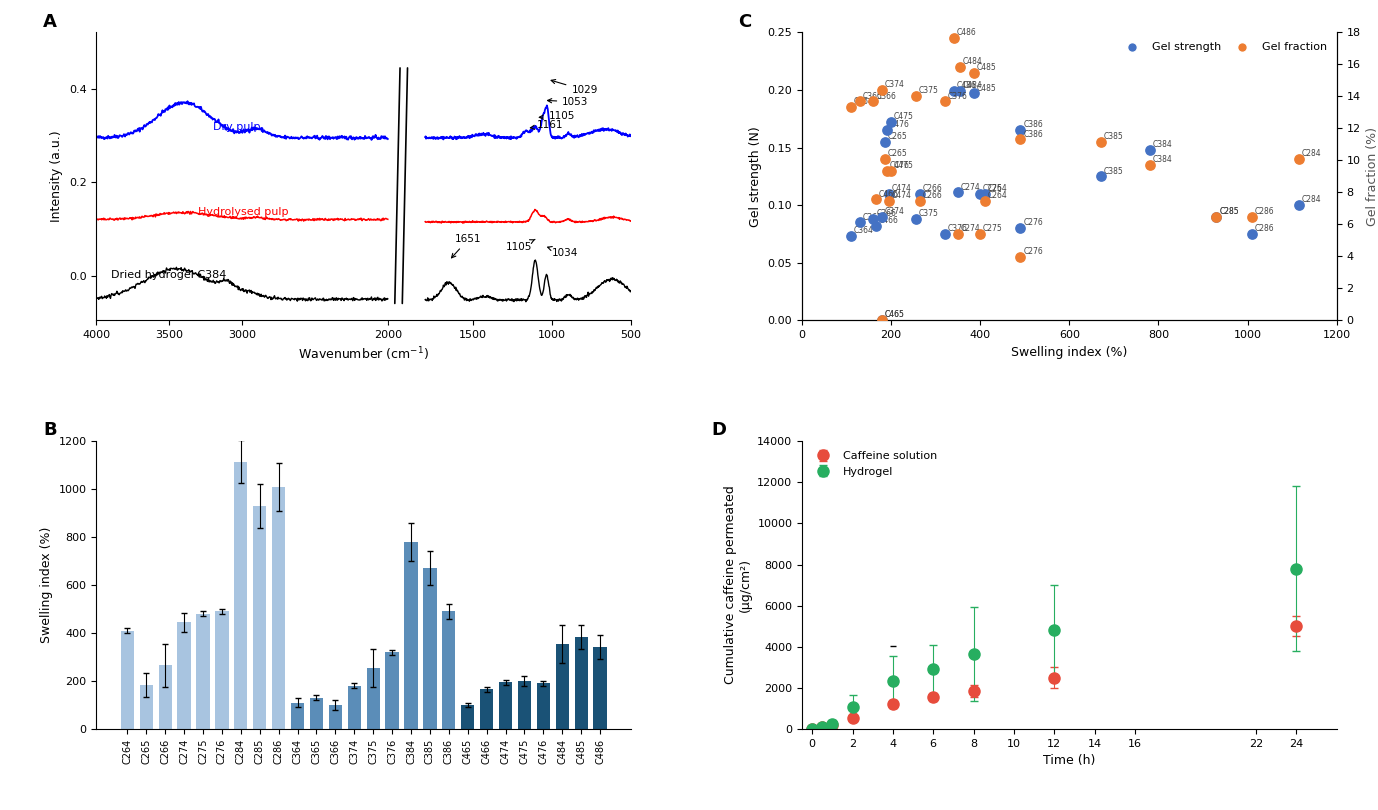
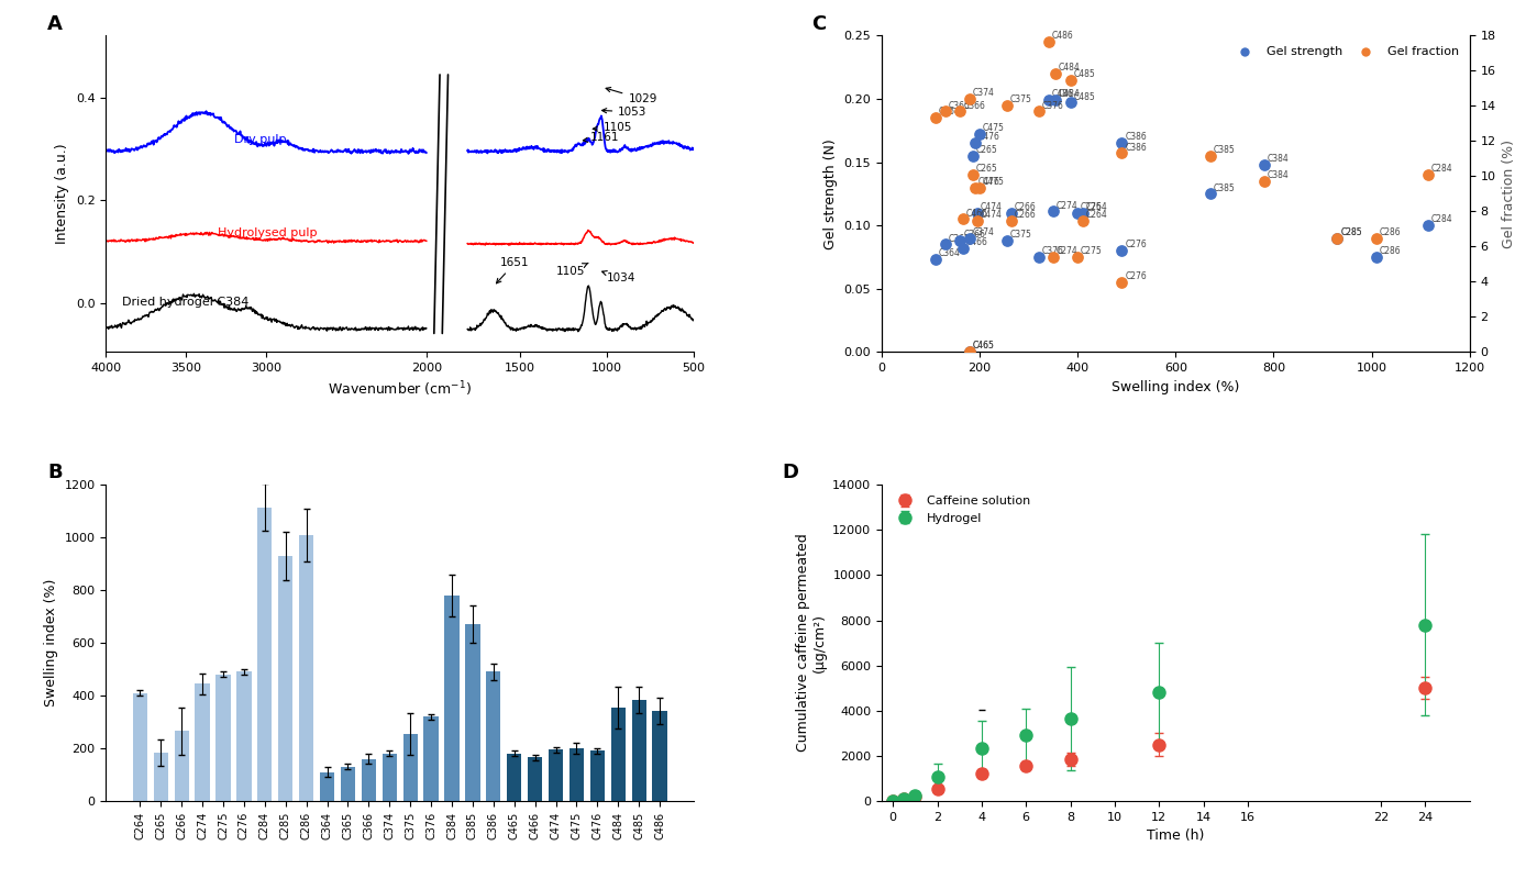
C366: 100 -> 160
C465: 100 -> 180
